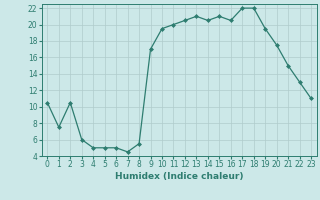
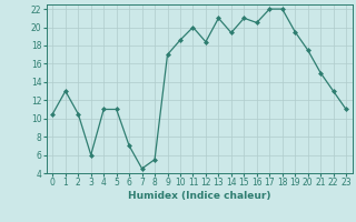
1: 7.5 -> 13.0
4: 5.0 -> 11.0
5: 5.0 -> 11.0
6: 5.0 -> 7.0
10: 19.5 -> 18.6
12: 20.5 -> 18.4
14: 20.5 -> 19.4
